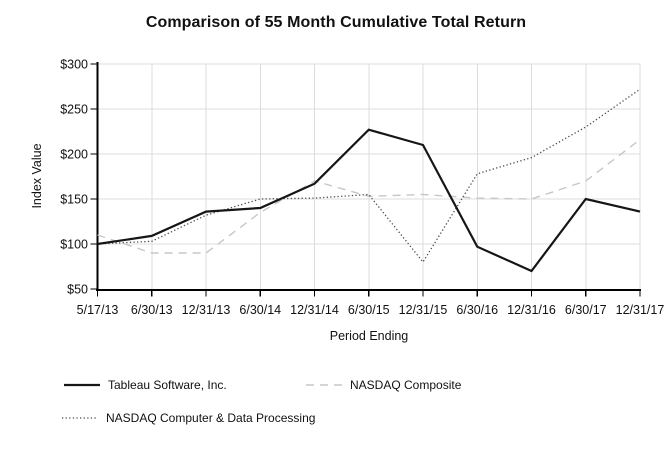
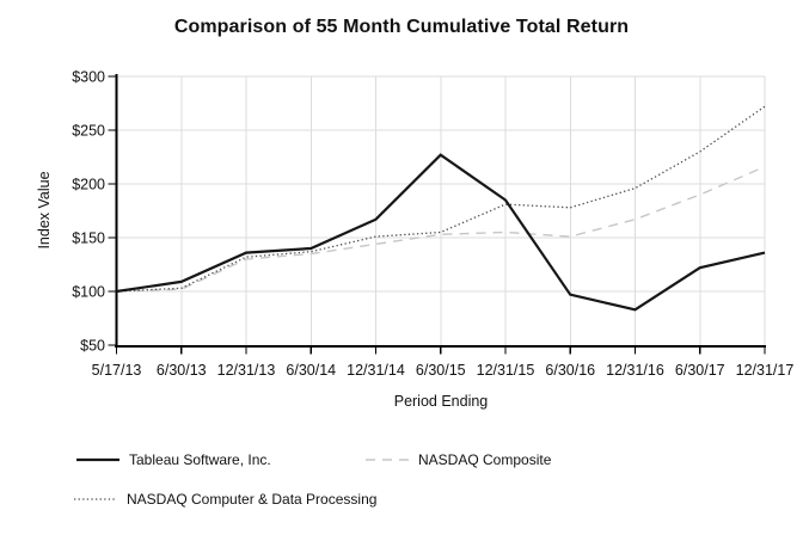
NASDAQ Composite/5/17/13: $110 -> $100
NASDAQ Composite/6/30/13: $90 -> $100
NASDAQ Composite/12/31/13: $90 -> $130
NASDAQ Computer & Data Processing/6/30/14: $150 -> $140
NASDAQ Composite/12/31/14: $170 -> $140
Tableau Software, Inc./12/31/15: $210 -> $180
NASDAQ Computer & Data Processing/12/31/15: $80 -> $180
Tableau Software, Inc./12/31/16: $70 -> $80
NASDAQ Composite/12/31/16: $150 -> $170
Tableau Software, Inc./6/30/17: $150 -> $120
NASDAQ Composite/6/30/17: $170 -> $190
